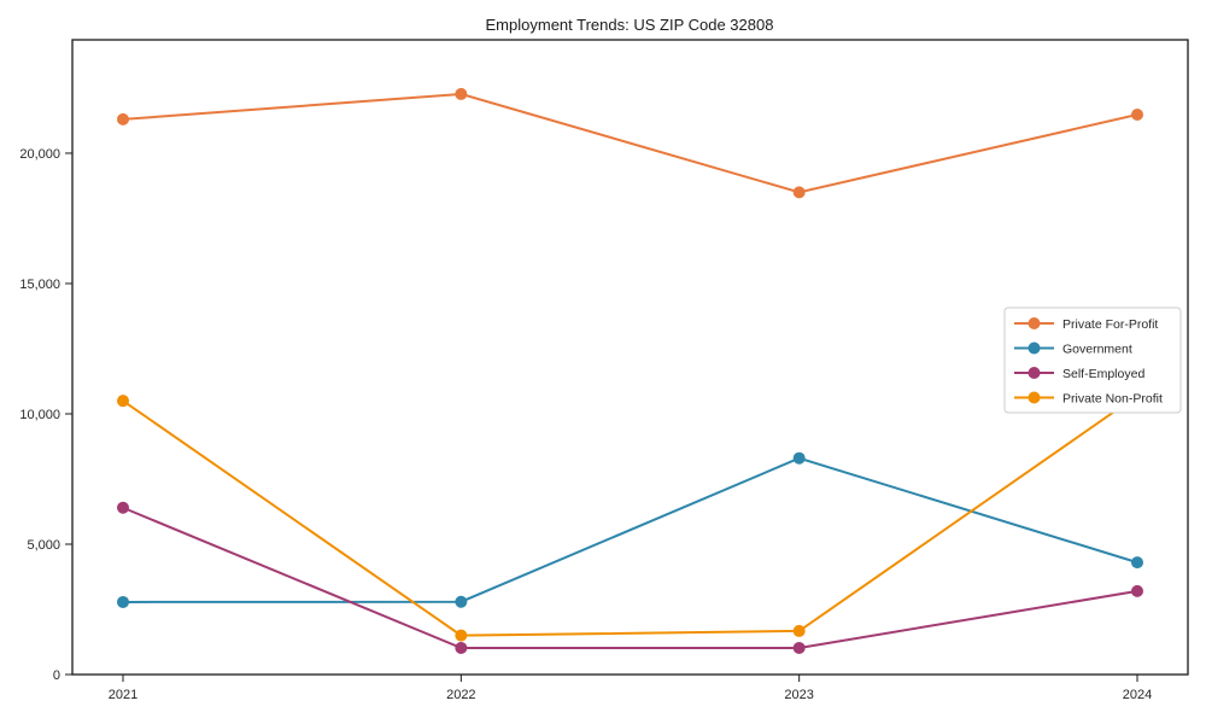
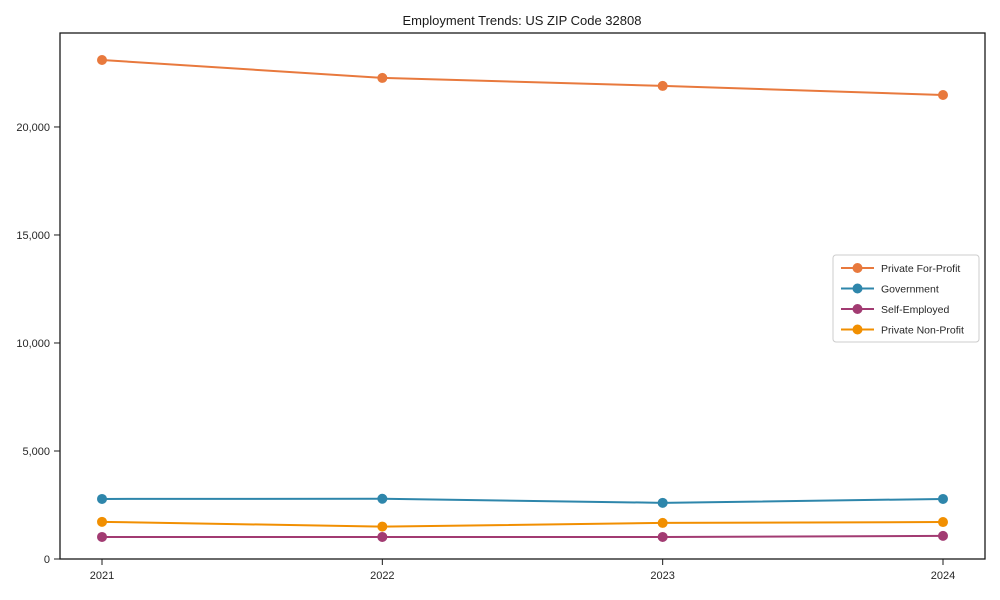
Private For-Profit/2021: 21300 -> 23100
Self-Employed/2021: 6400 -> 1000
Private Non-Profit/2021: 10500 -> 1700
Private For-Profit/2023: 18500 -> 21900
Government/2023: 8300 -> 2600
Government/2024: 4300 -> 2800
Self-Employed/2024: 3200 -> 1100
Private Non-Profit/2024: 10700 -> 1700
